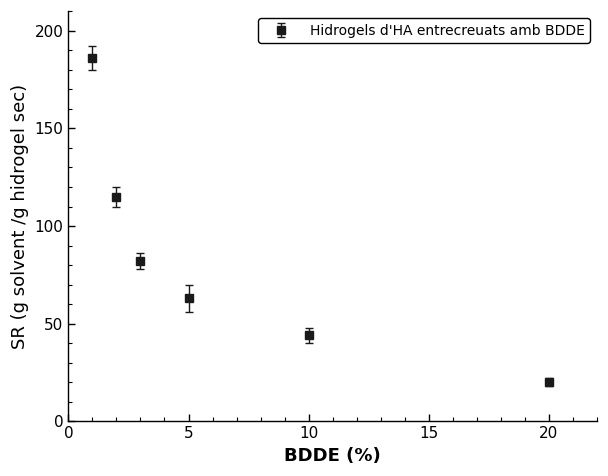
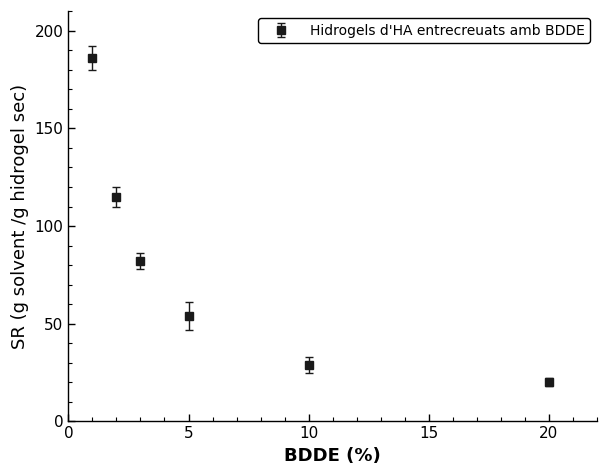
5: 63 -> 54
10: 44 -> 29
